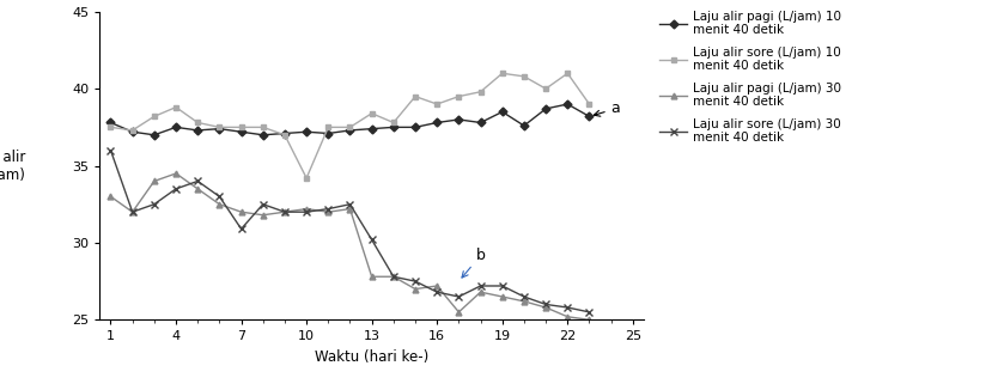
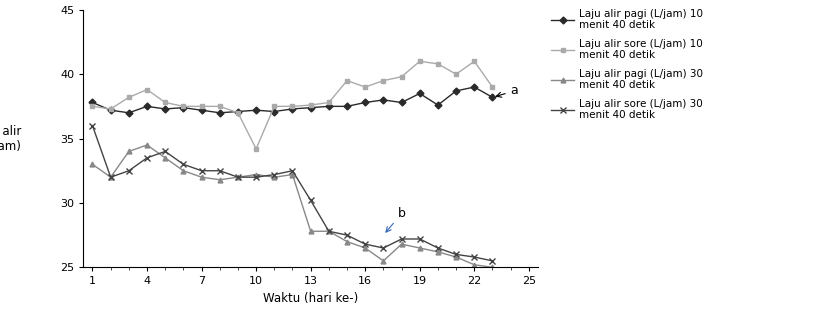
Laju alir sore (L/jam) 30 menit 40 detik/7: 30.9 -> 32.5
Laju alir sore (L/jam) 10 menit 40 detik/13: 38.4 -> 37.6
Laju alir pagi (L/jam) 30 menit 40 detik/16: 27.2 -> 26.5
